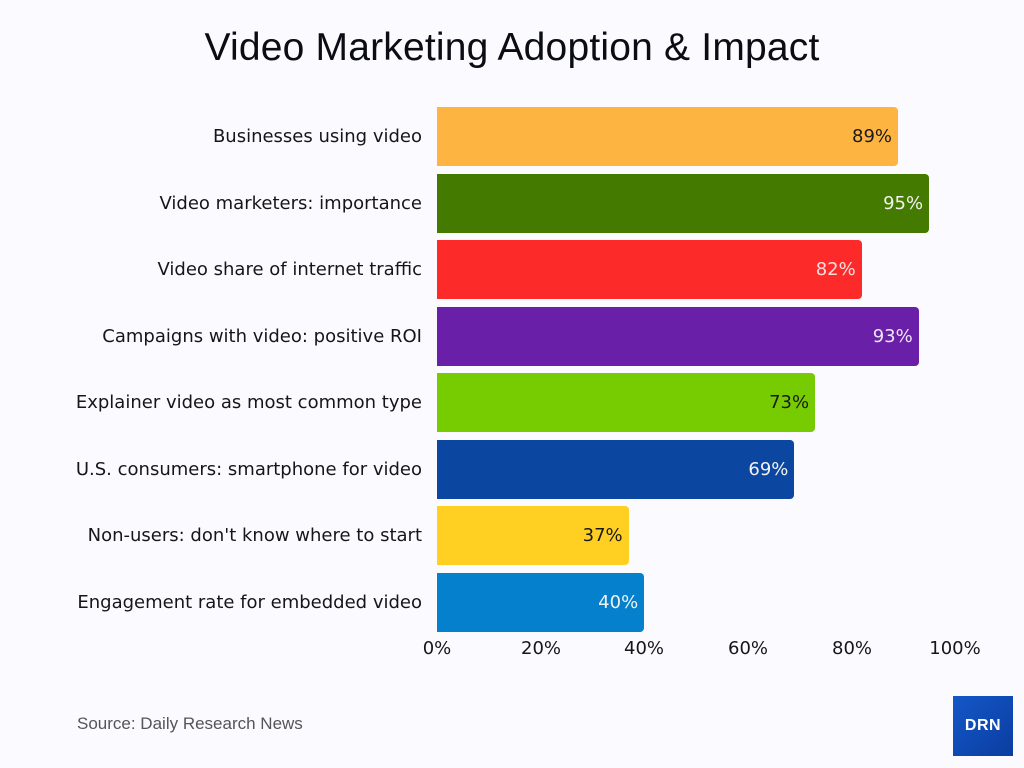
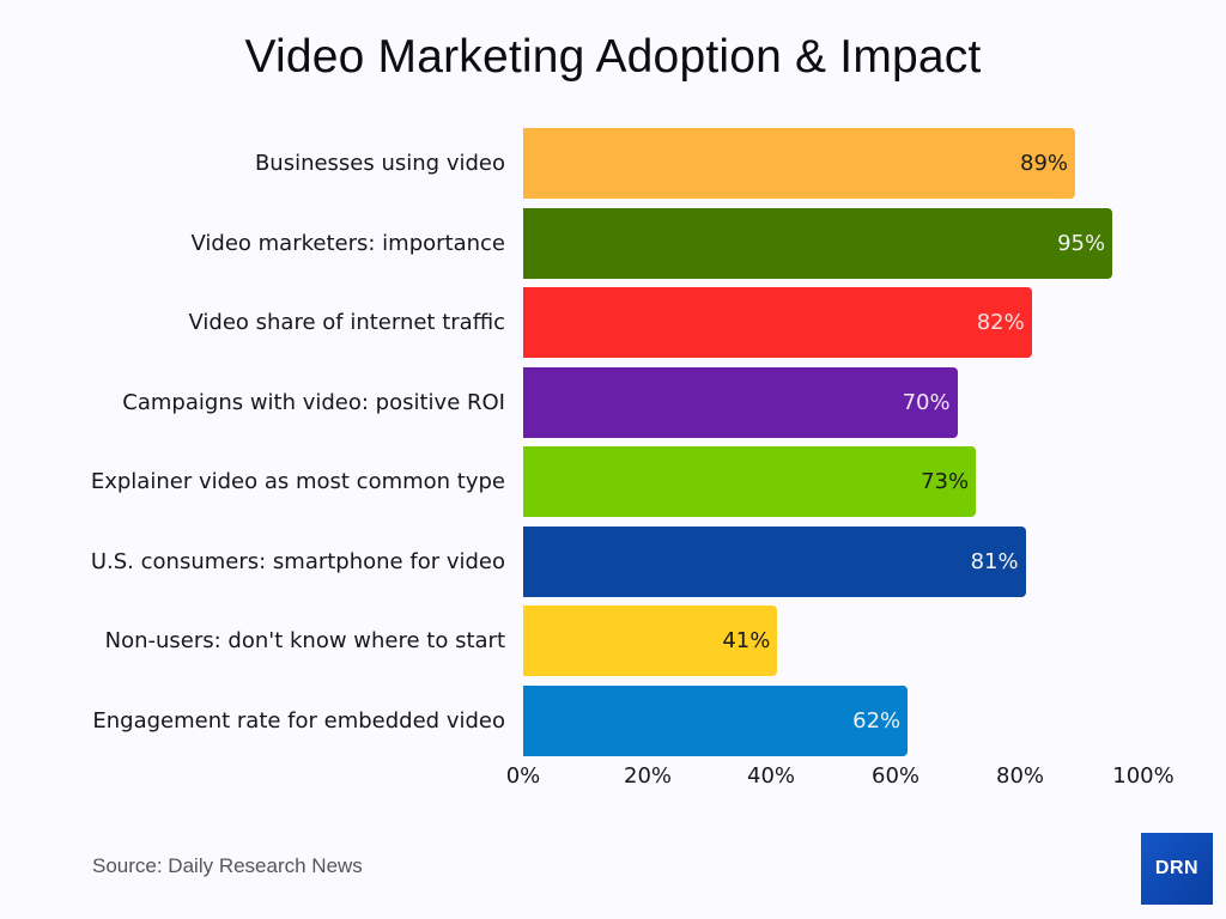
Campaigns with video: positive ROI: 93% -> 70%
U.S. consumers: smartphone for video: 69% -> 81%
Non-users: don't know where to start: 37% -> 41%
Engagement rate for embedded video: 40% -> 62%
